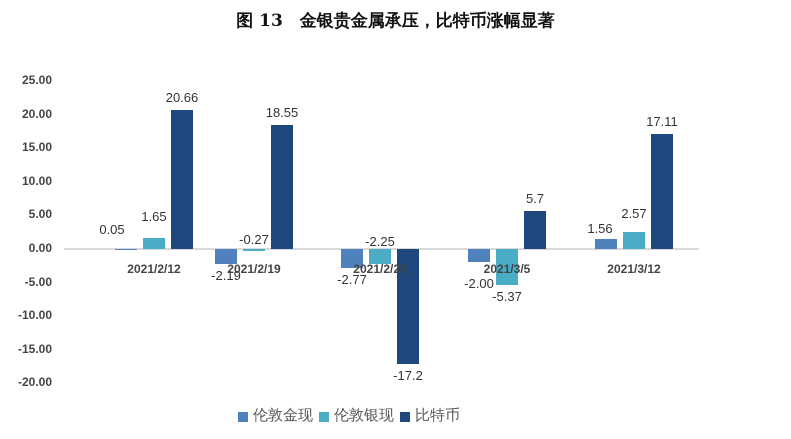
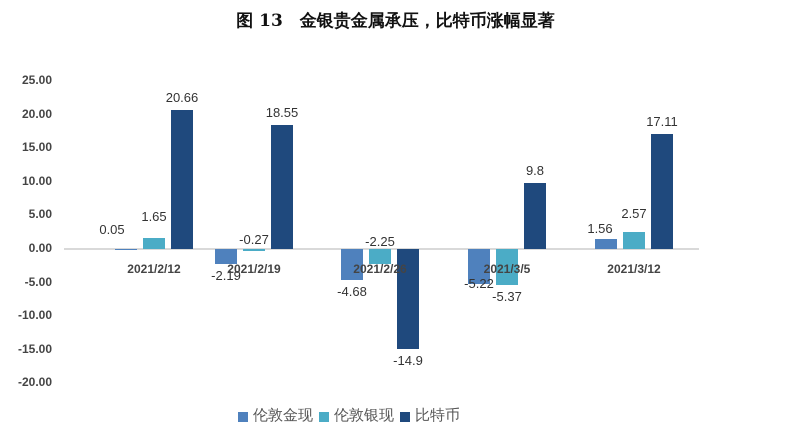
伦敦金现/2021/2/26: -2.77 -> -4.68
比特币/2021/2/26: -17.2 -> -14.9
伦敦金现/2021/3/5: -2.00 -> -5.22
比特币/2021/3/5: 5.7 -> 9.8
